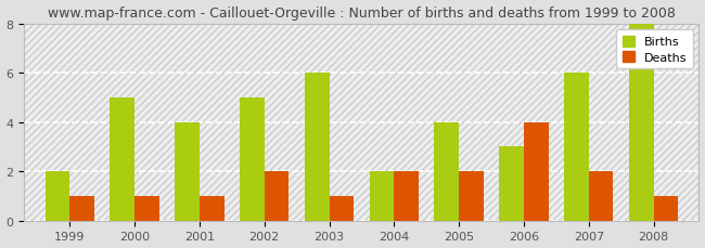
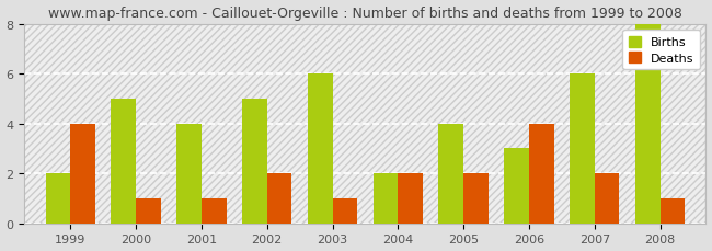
Deaths/1999: 1 -> 4
